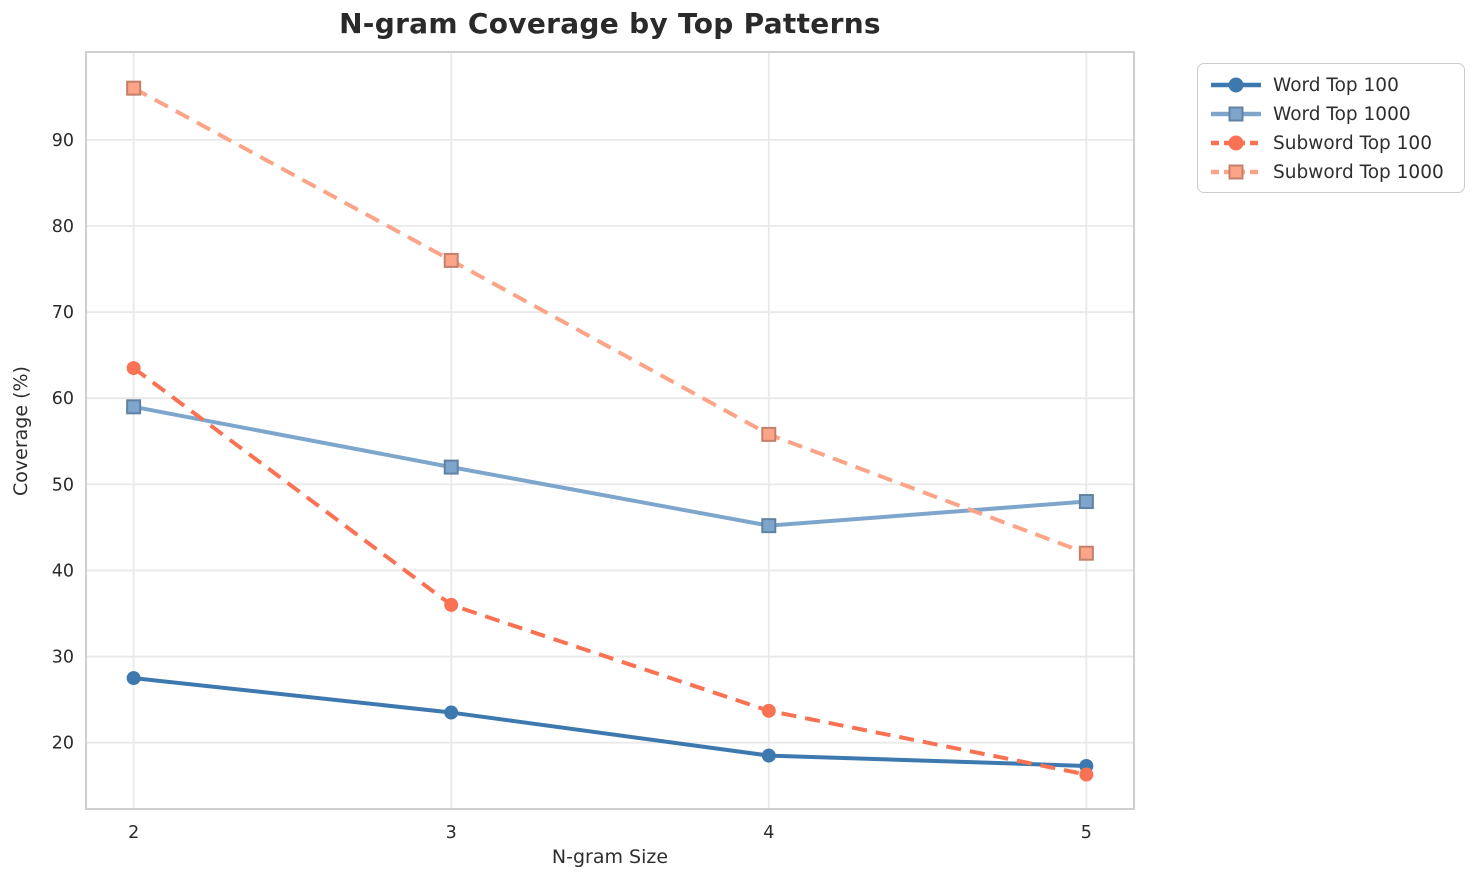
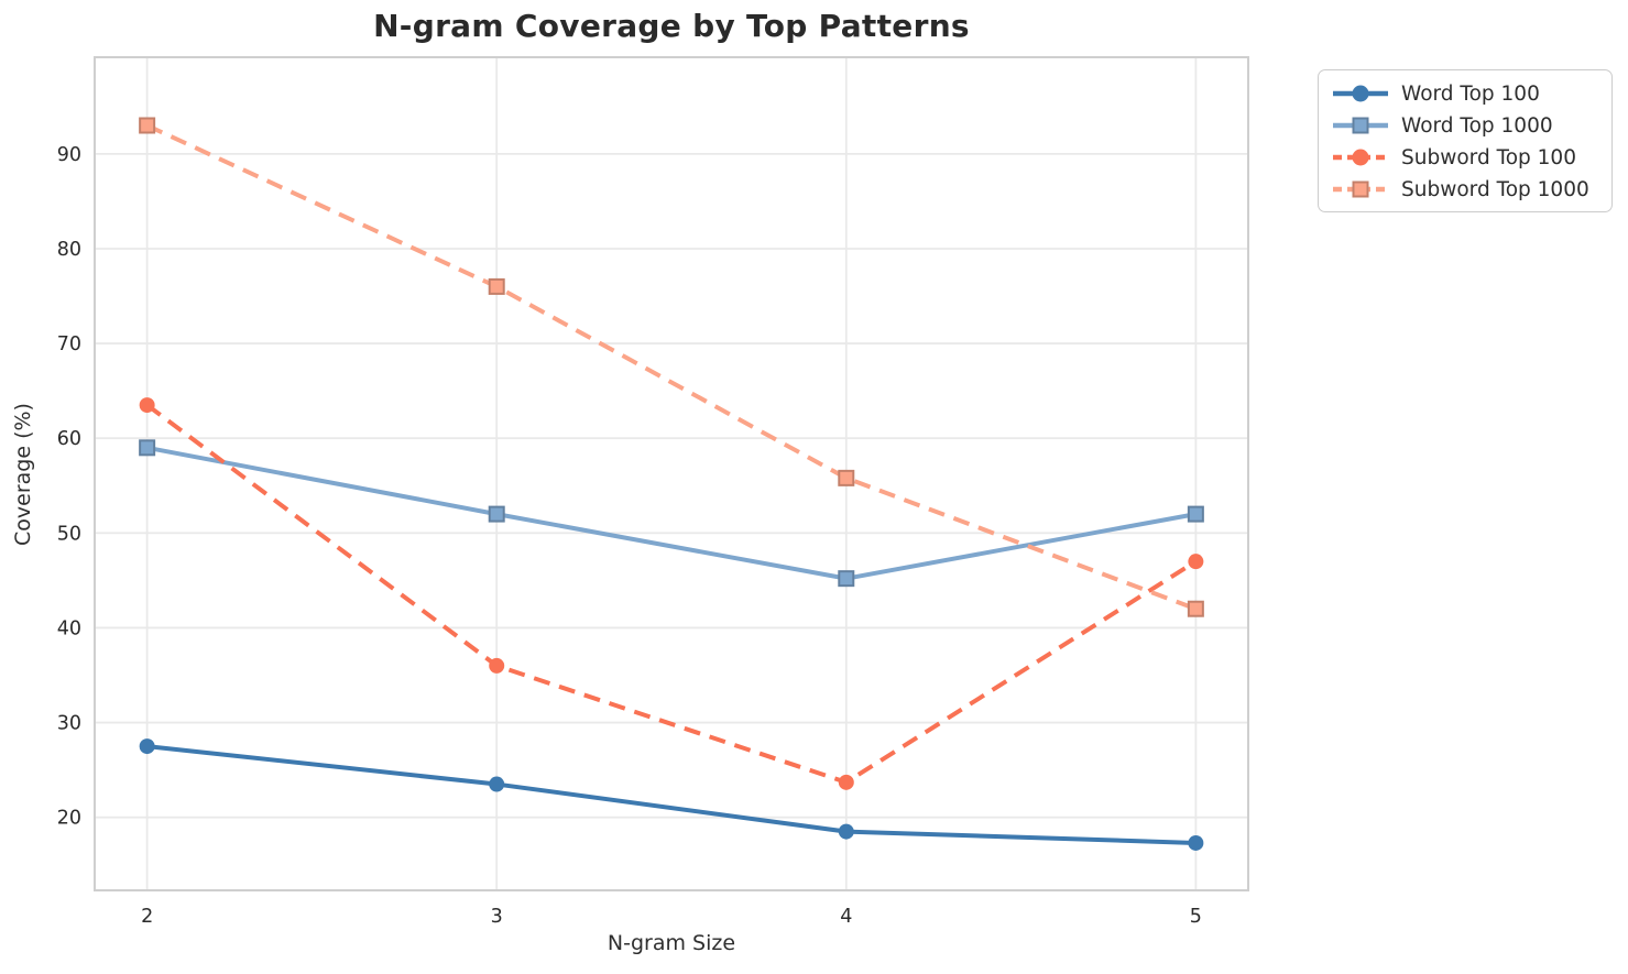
Subword Top 1000/2: 96 -> 93
Word Top 1000/5: 48 -> 52
Subword Top 100/5: 16 -> 47
